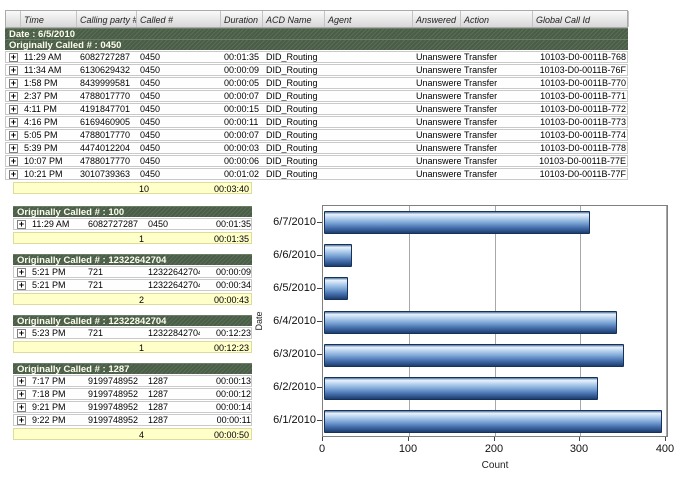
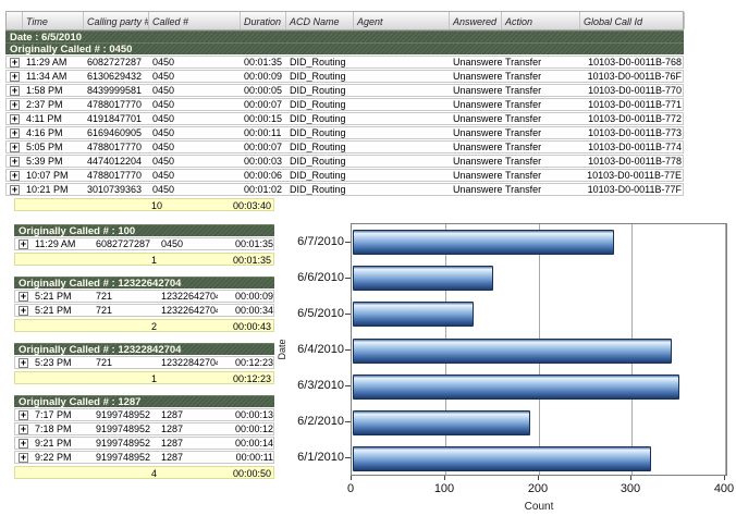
6/7/2010: 310 -> 280
6/6/2010: 30 -> 150
6/5/2010: 30 -> 130
6/2/2010: 320 -> 190
6/1/2010: 390 -> 320
